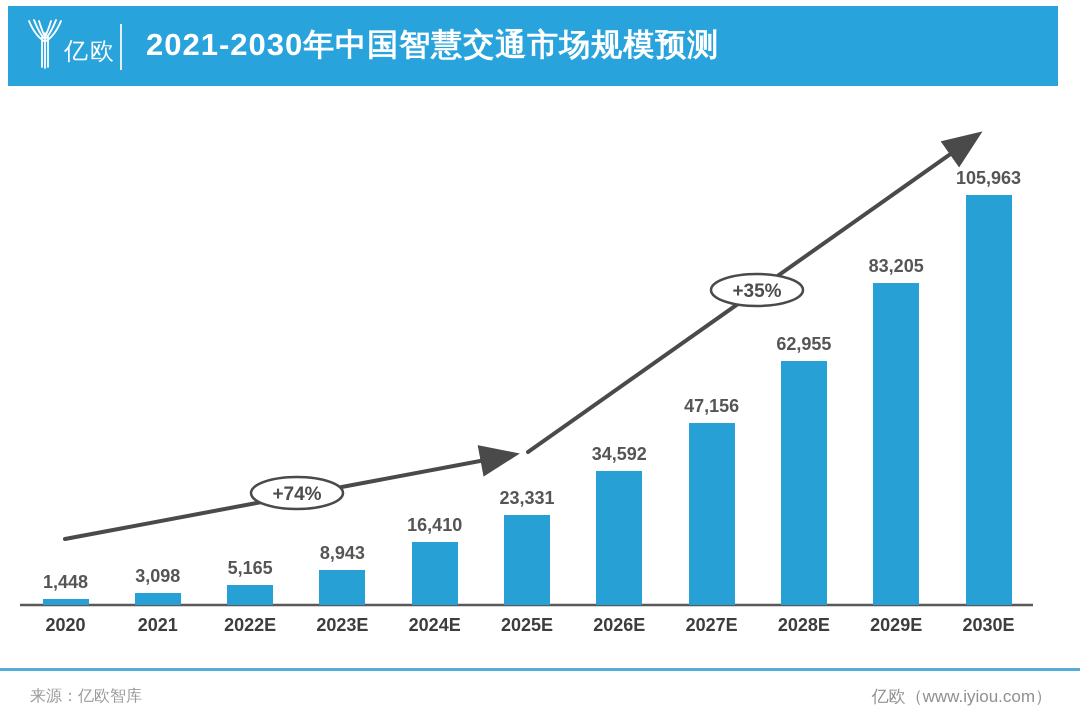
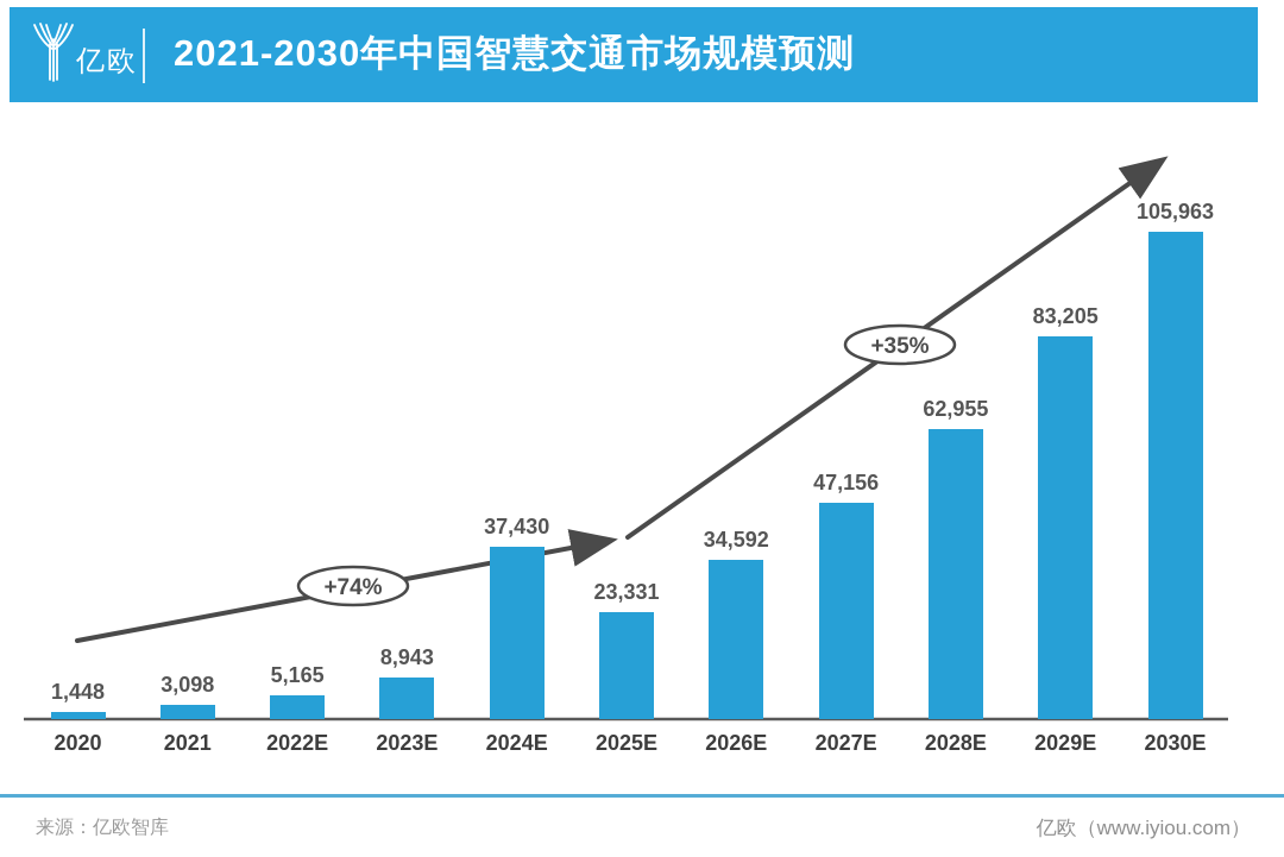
2024E: 16,410 -> 37,430
